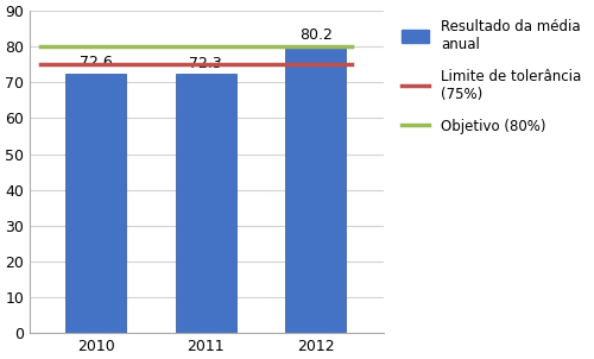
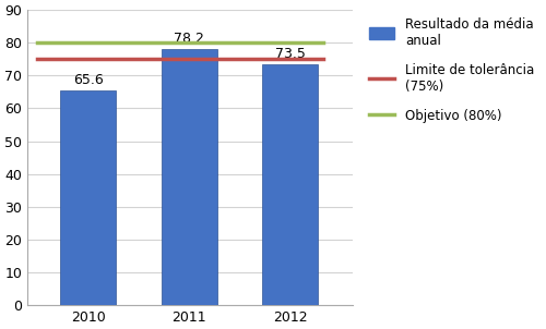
2010: 72.6 -> 65.6
2011: 72.3 -> 78.2
2012: 80.2 -> 73.5
